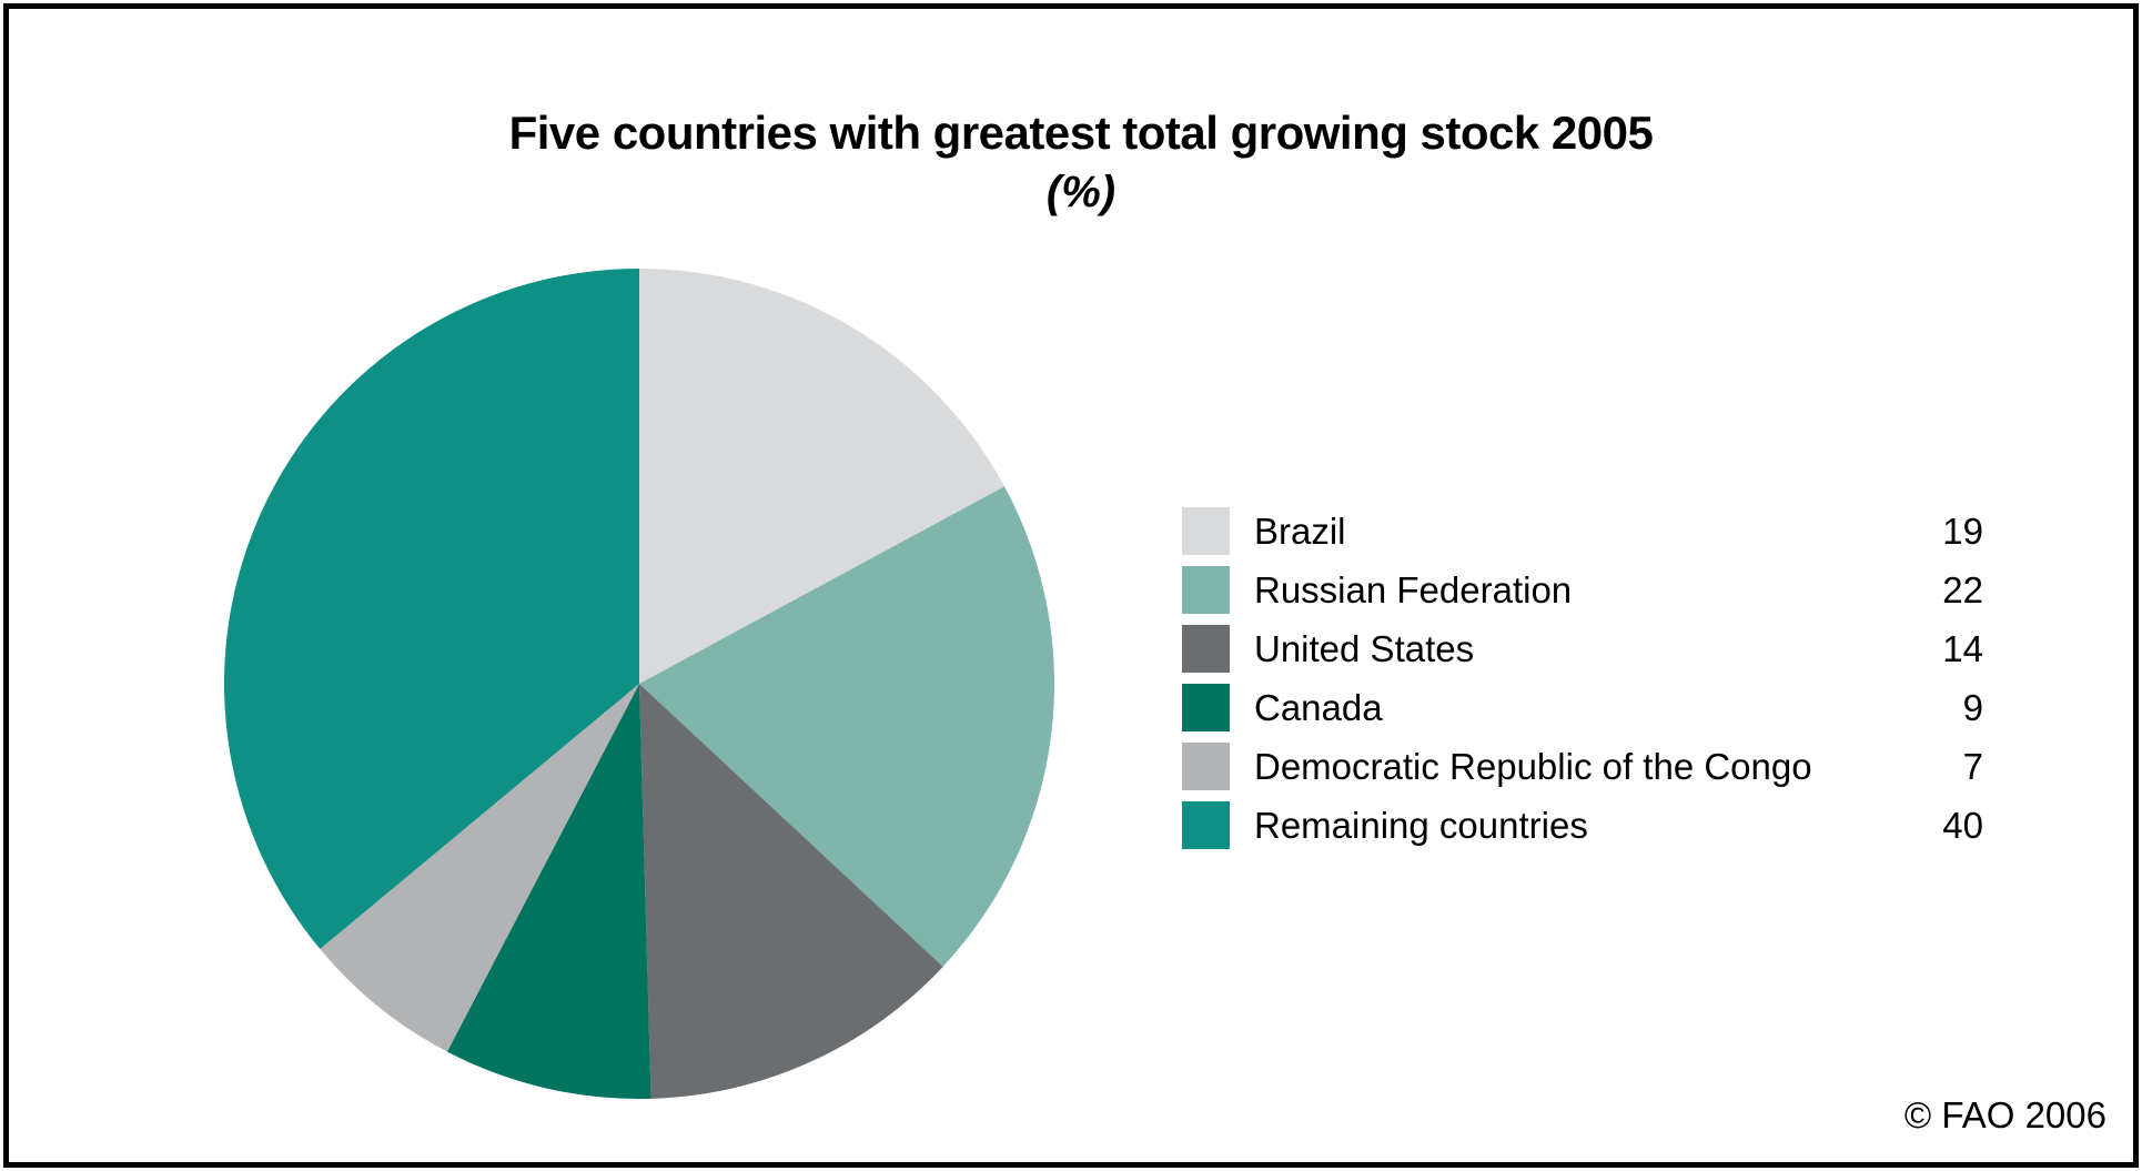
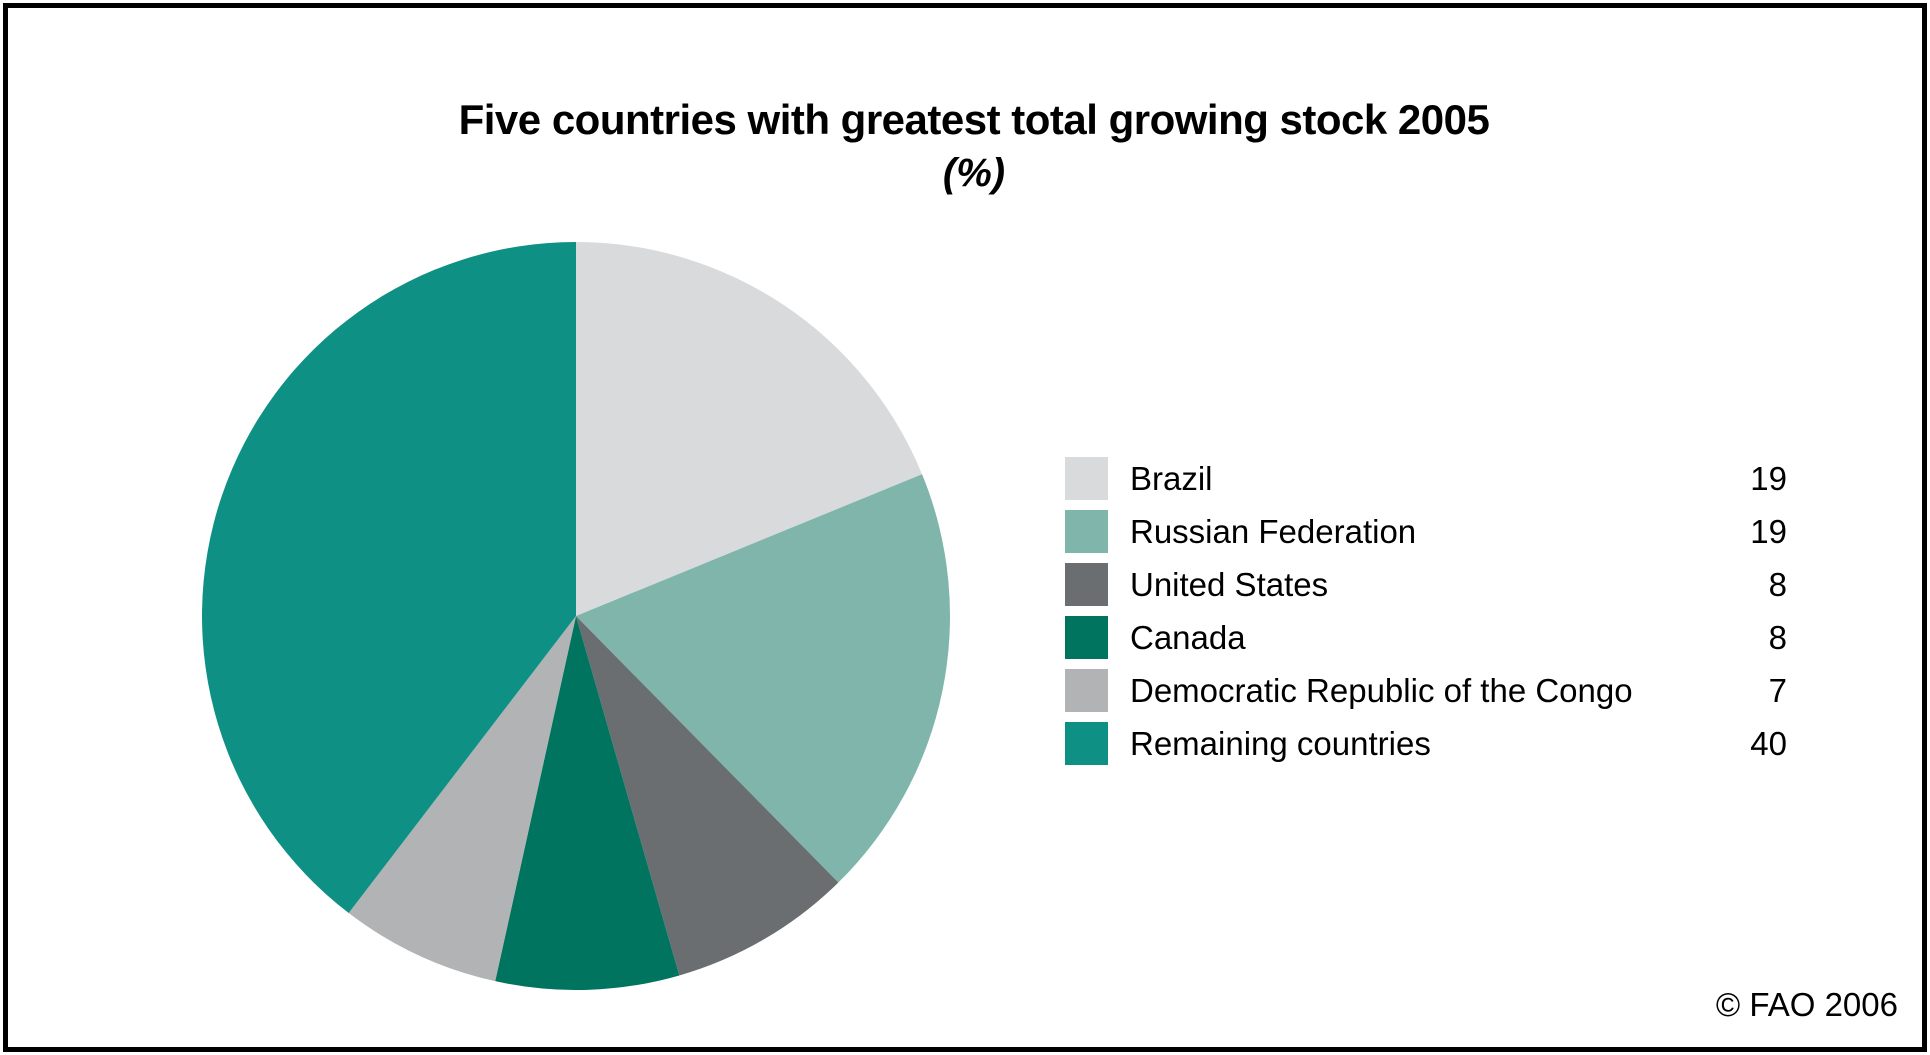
Russian Federation: 22 -> 19
United States: 14 -> 8
Canada: 9 -> 8
